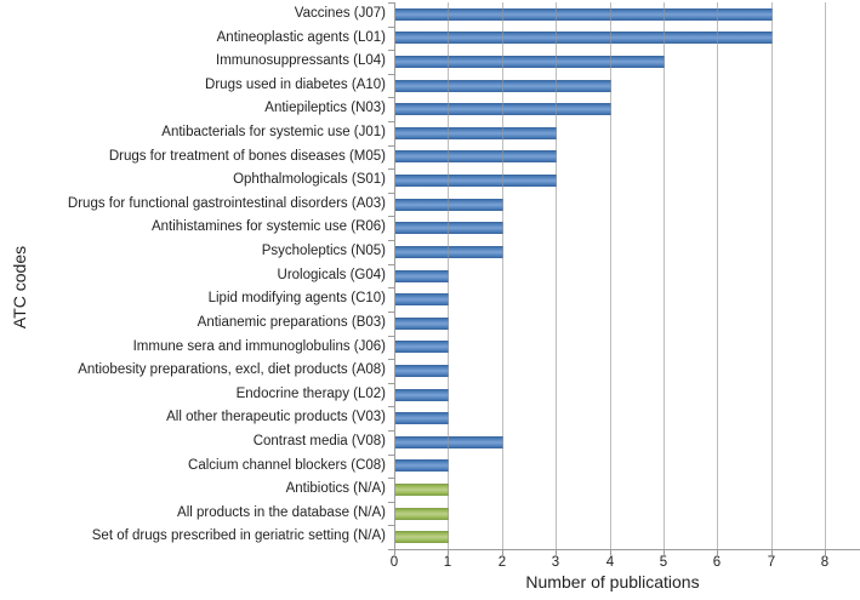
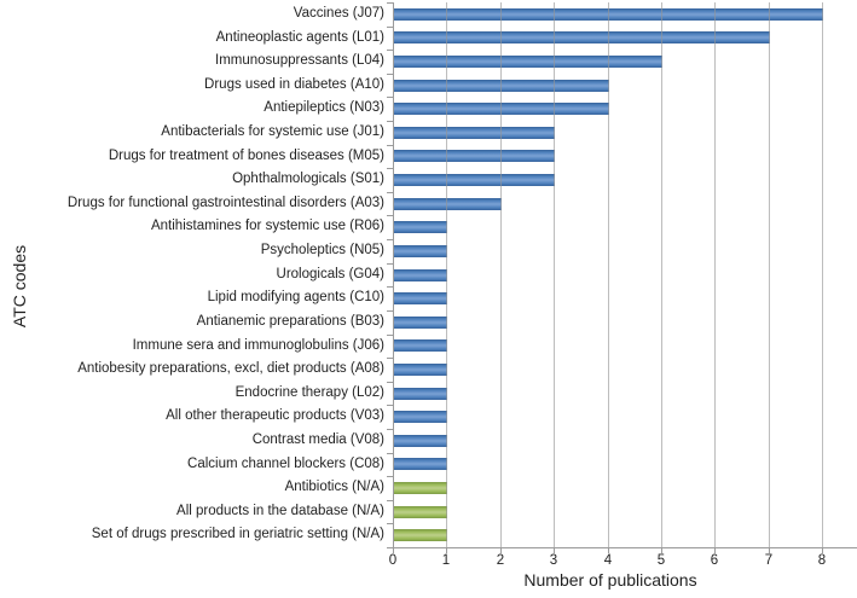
Vaccines (J07): 7 -> 8
Antihistamines for systemic use (R06): 2 -> 1
Psycholeptics (N05): 2 -> 1
Contrast media (V08): 2 -> 1
